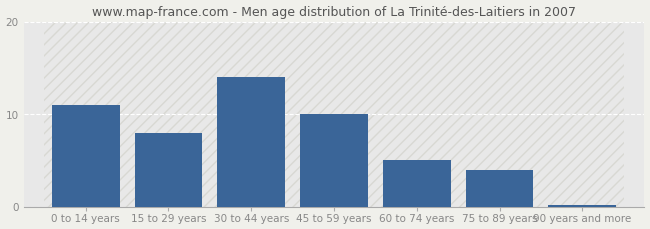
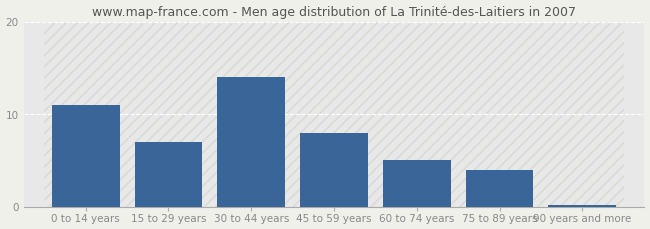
15 to 29 years: 8.0 -> 7.0
45 to 59 years: 10.0 -> 8.0
